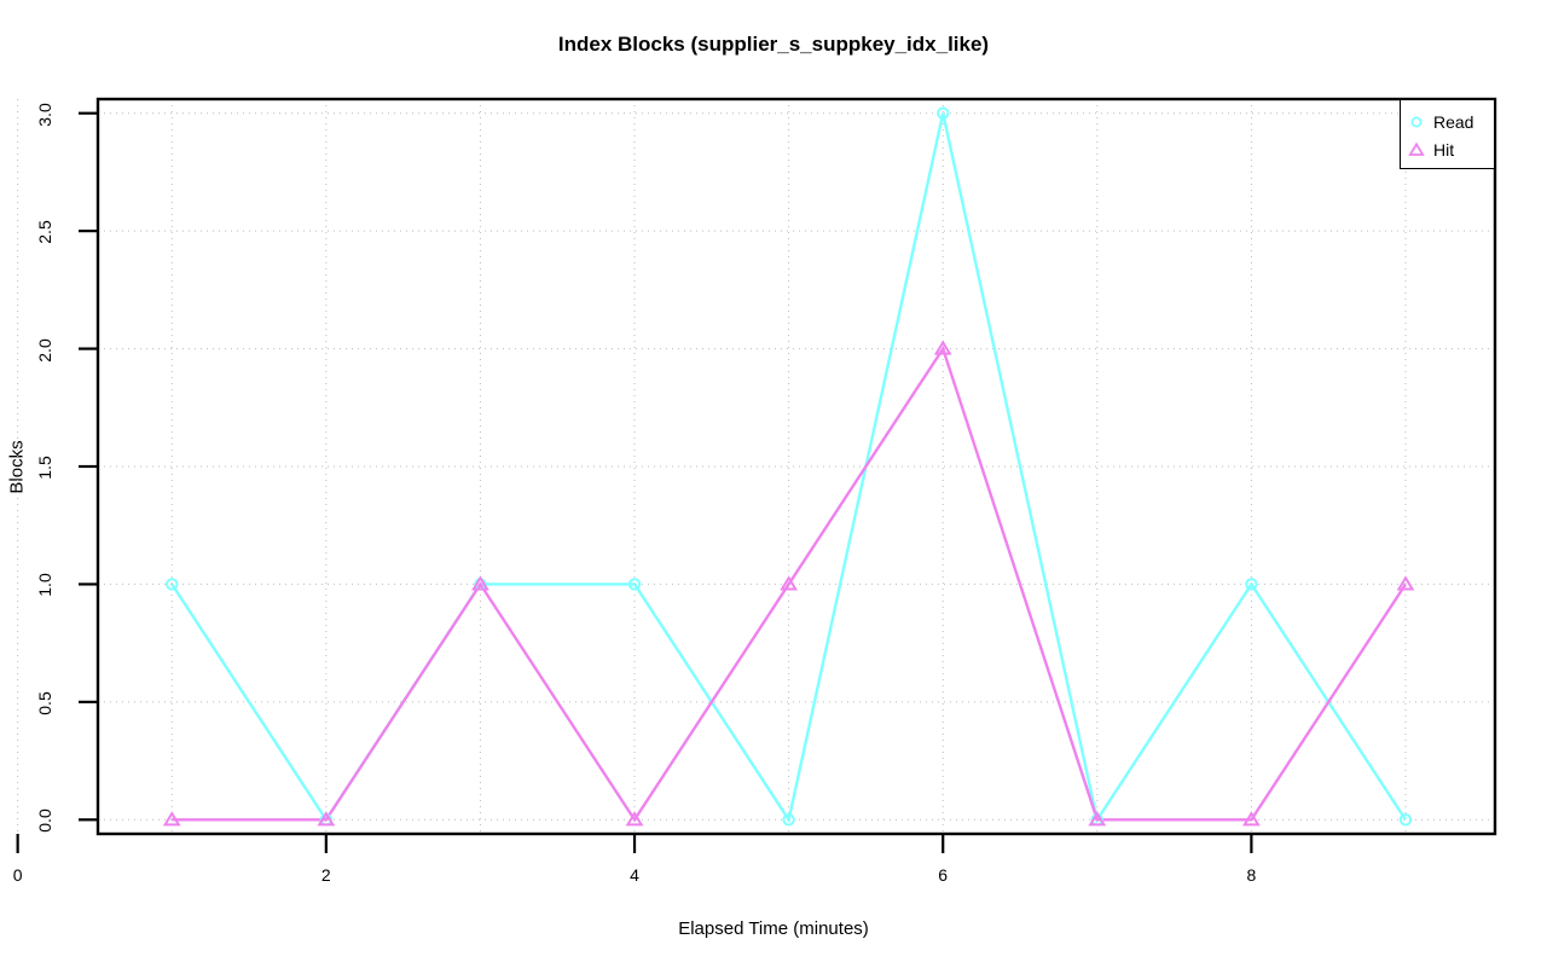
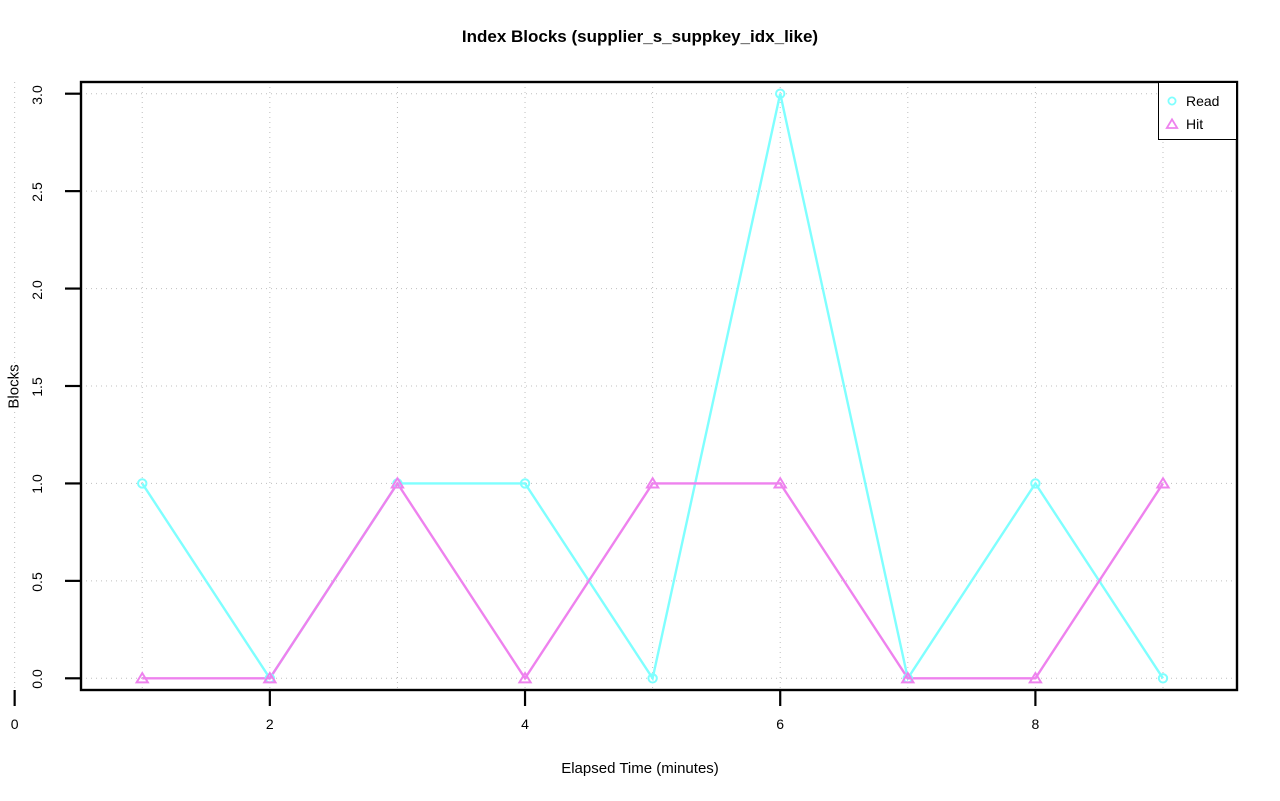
Hit/6: 2 -> 1
